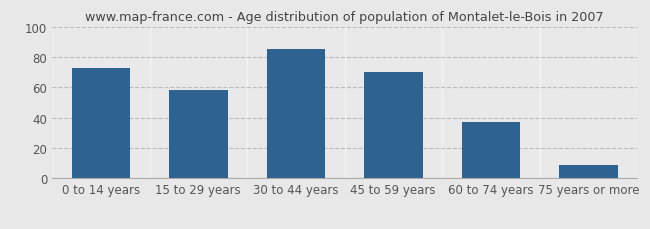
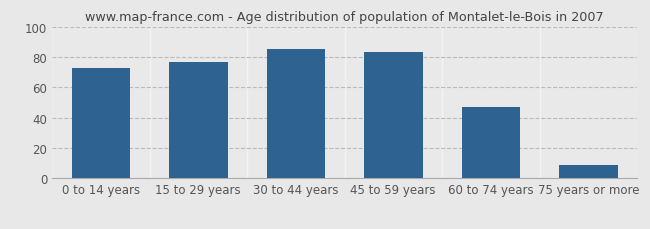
15 to 29 years: 58 -> 77
45 to 59 years: 70 -> 83
60 to 74 years: 37 -> 47
